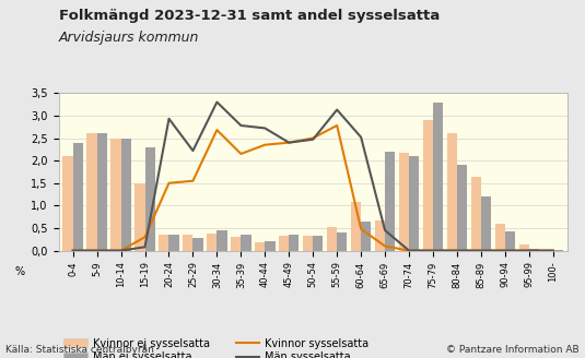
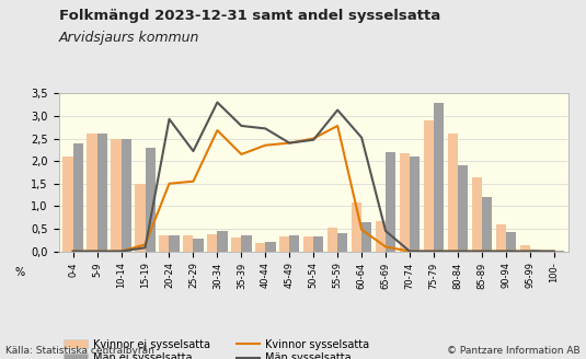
Kvinnor sysselsatta/15-19: 0,30 -> 0,15
